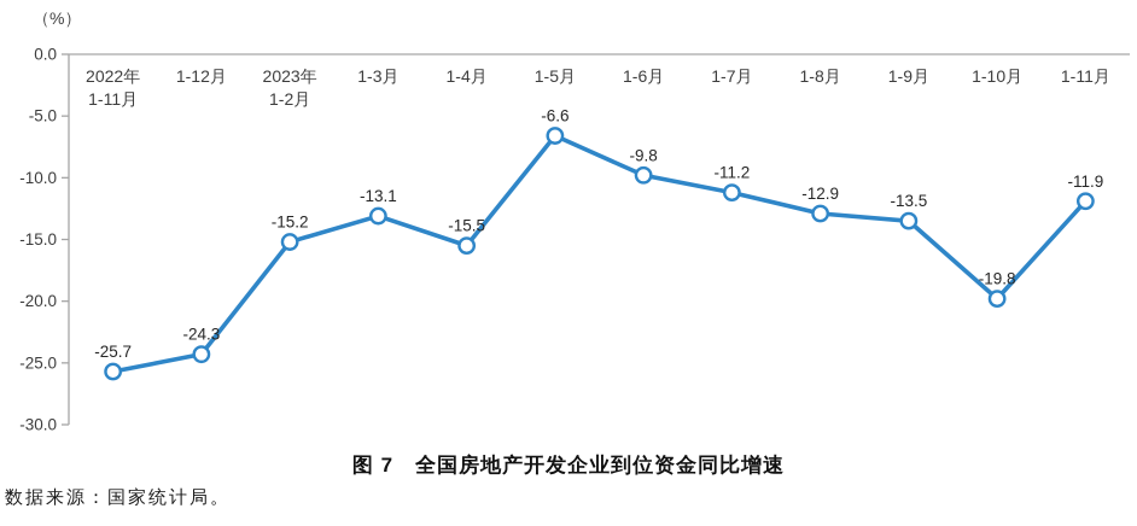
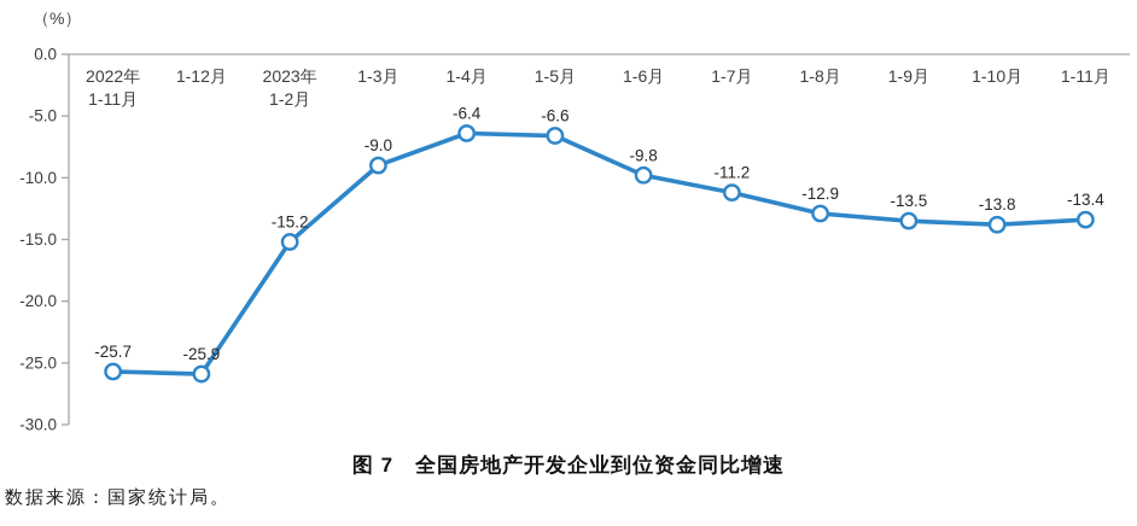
1-12月: -24.3 -> -25.9
1-3月: -13.1 -> -9.0
1-4月: -15.5 -> -6.4
1-10月: -19.8 -> -13.8
1-11月: -11.9 -> -13.4
